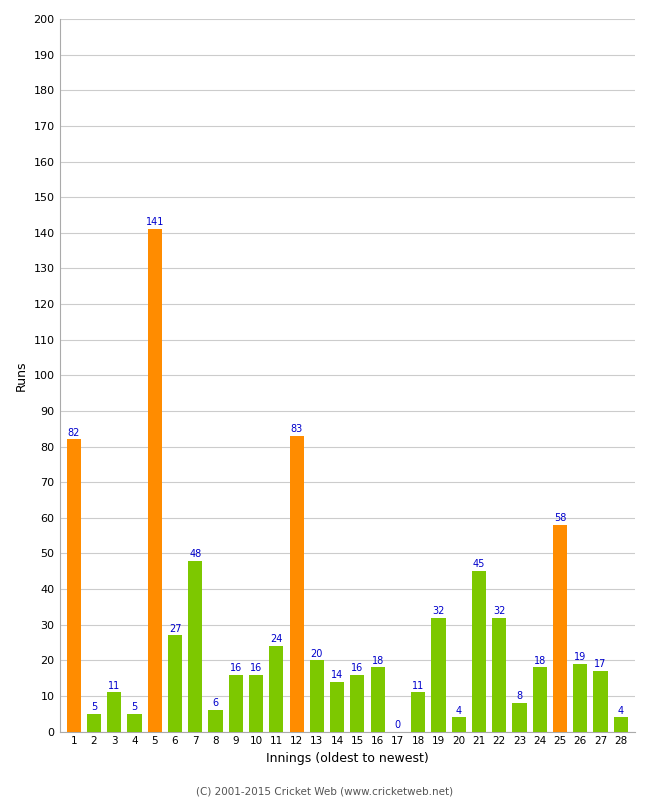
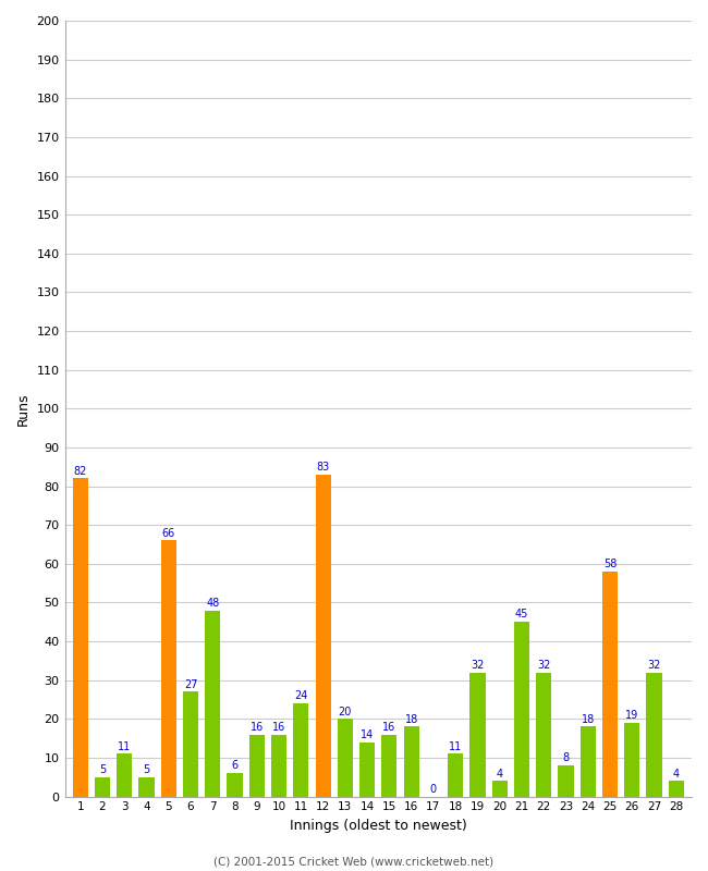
5: 141 -> 66
27: 17 -> 32
